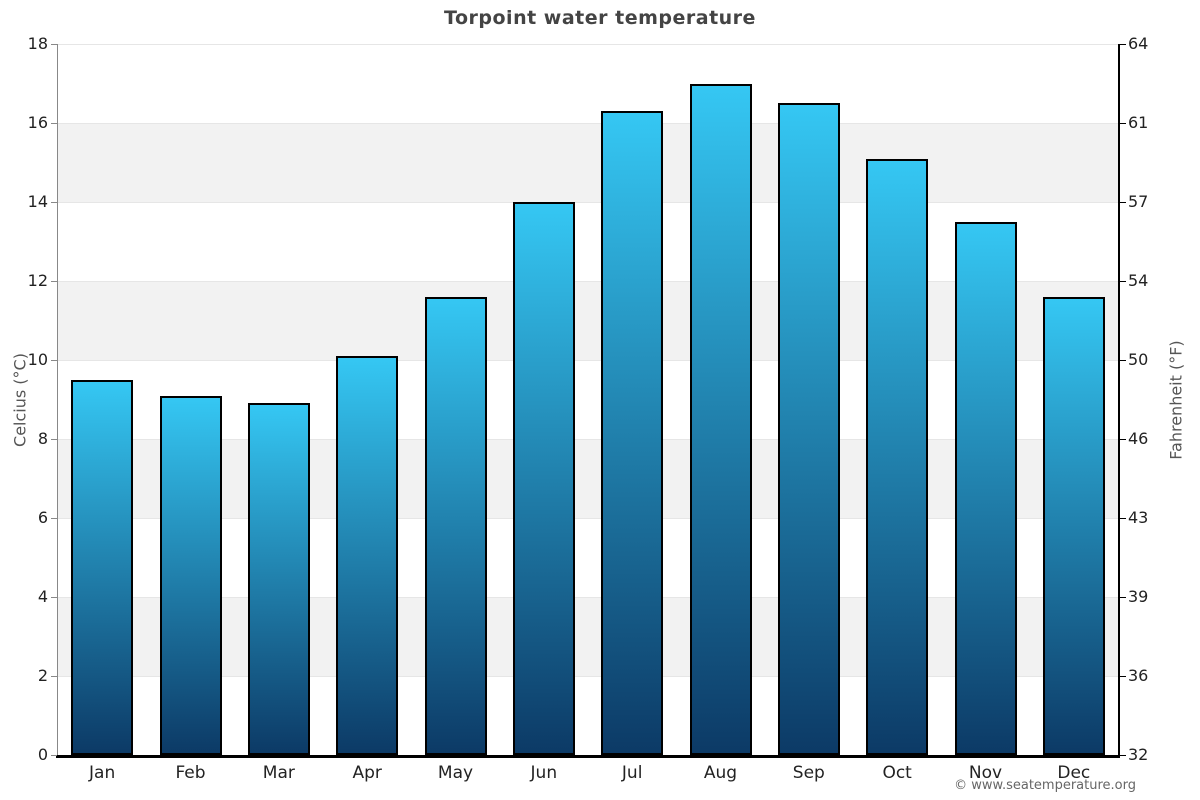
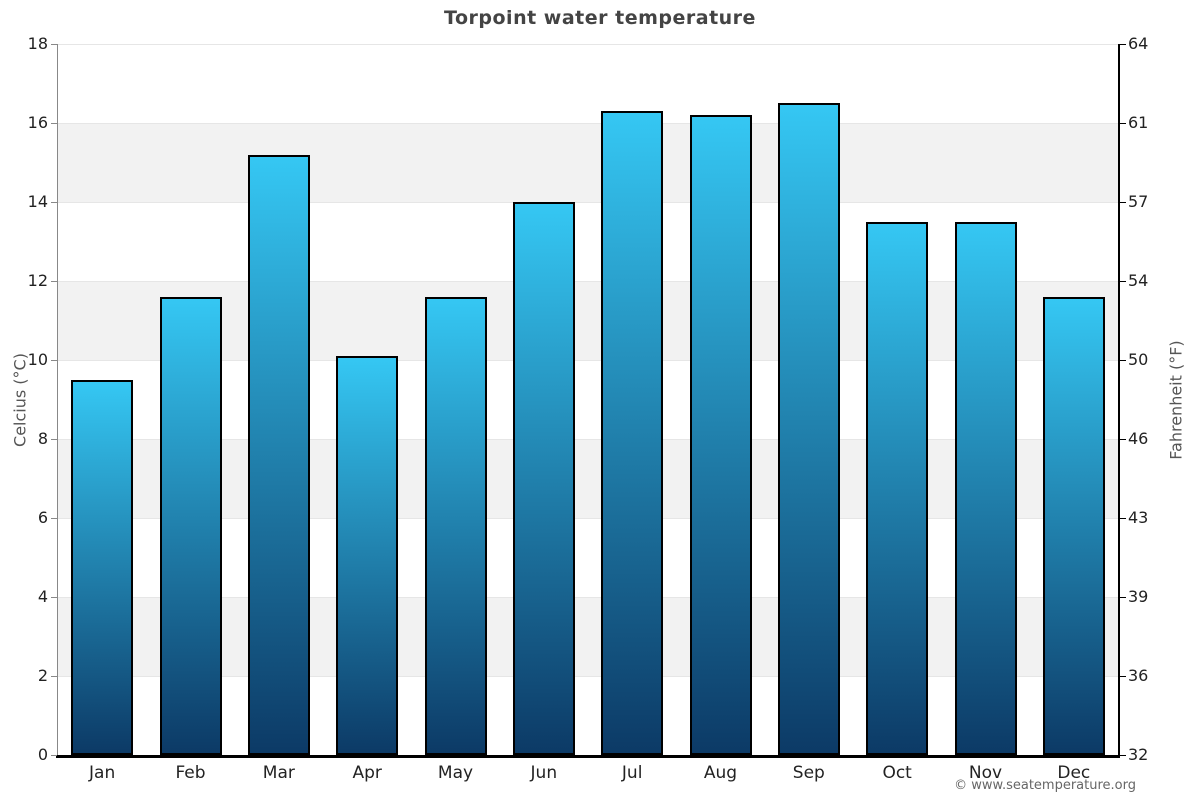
Feb: 9.1 -> 11.6
Mar: 8.9 -> 15.2
Aug: 17.0 -> 16.2
Oct: 15.1 -> 13.5
